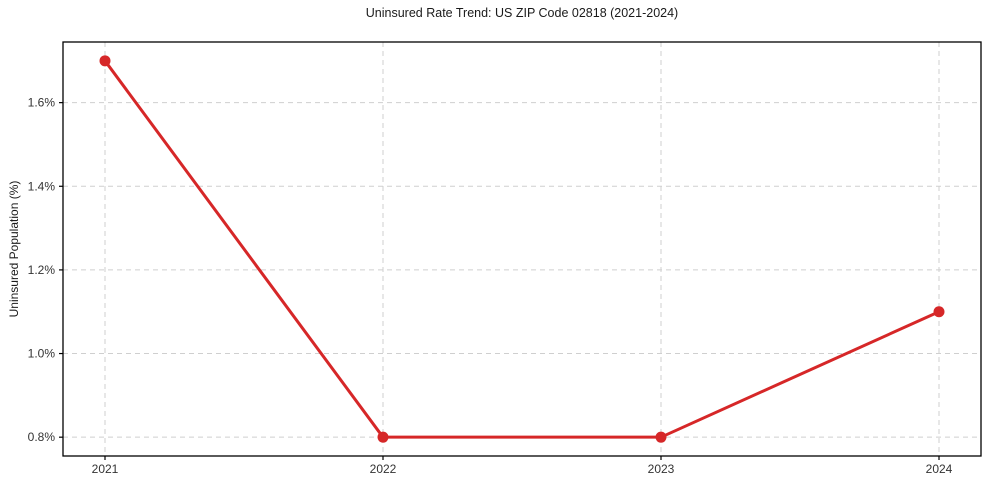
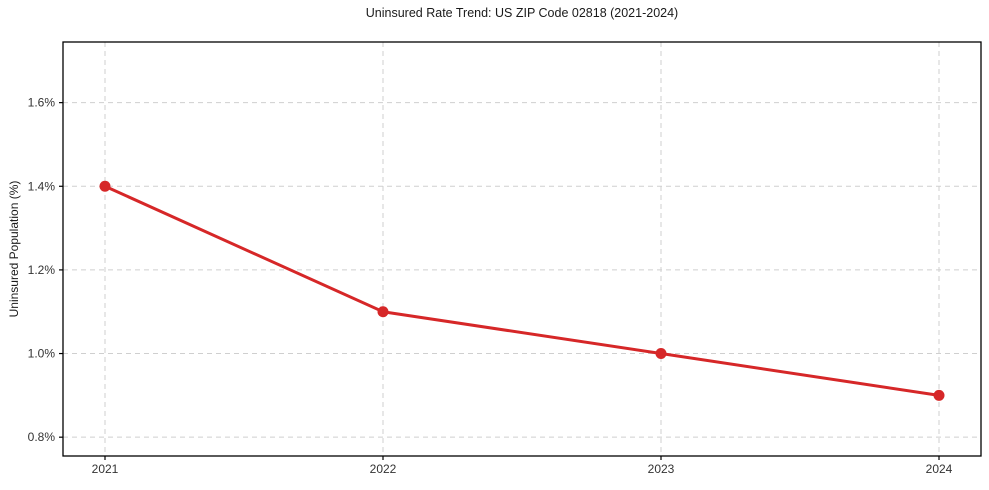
2021: 1.7% -> 1.4%
2022: 0.8% -> 1.1%
2023: 0.8% -> 1.0%
2024: 1.1% -> 0.9%
